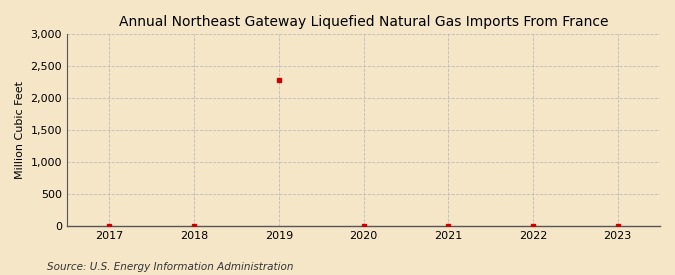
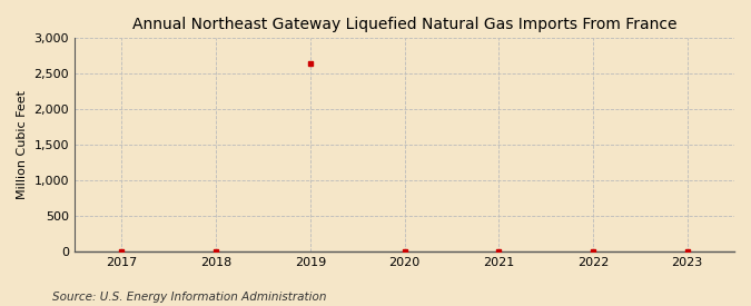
2019: 2,280 -> 2,640
